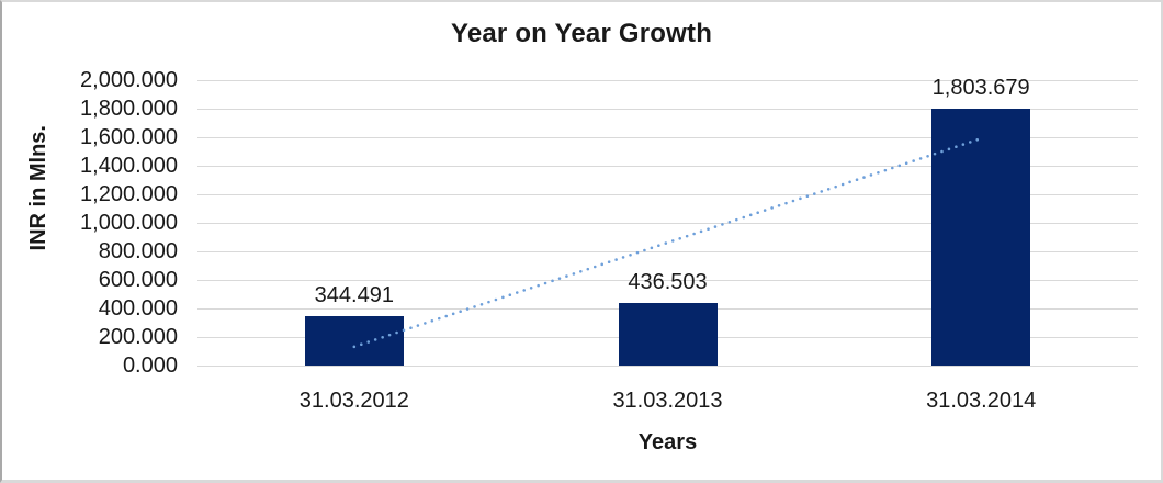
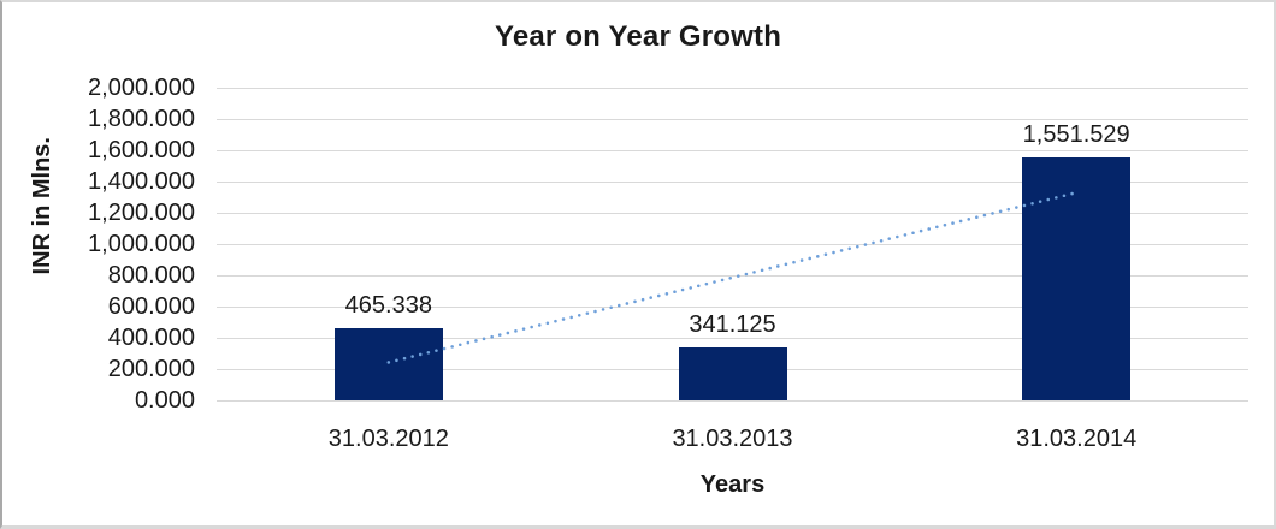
31.03.2012: 344.491 -> 465.338
31.03.2013: 436.503 -> 341.125
31.03.2014: 1,803.679 -> 1,551.529
